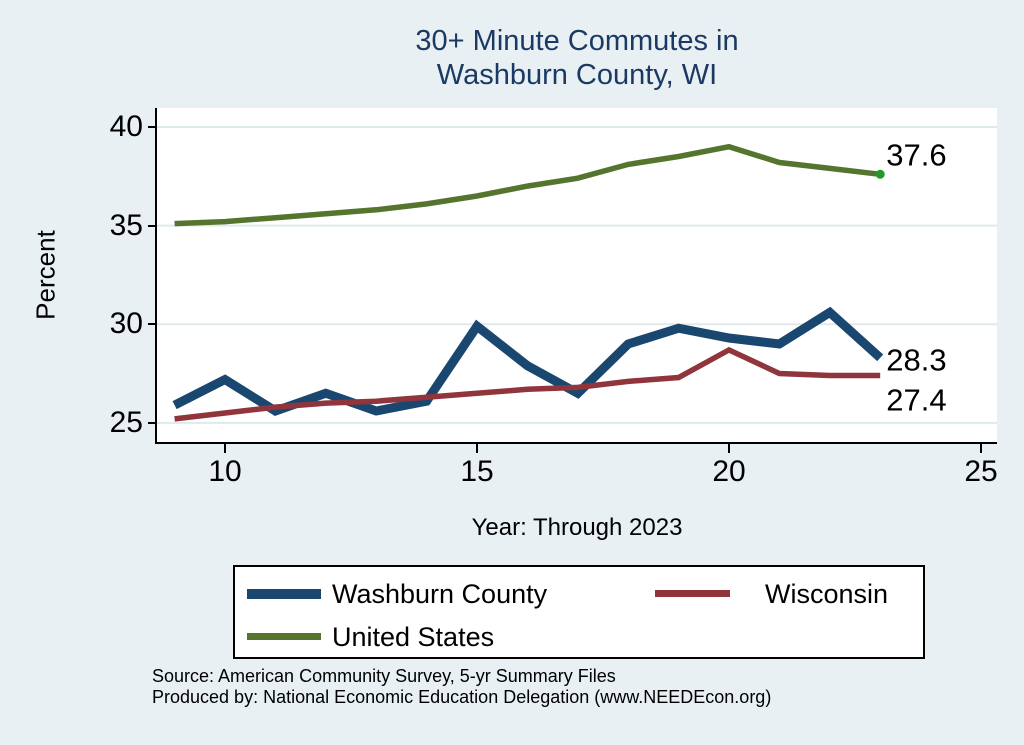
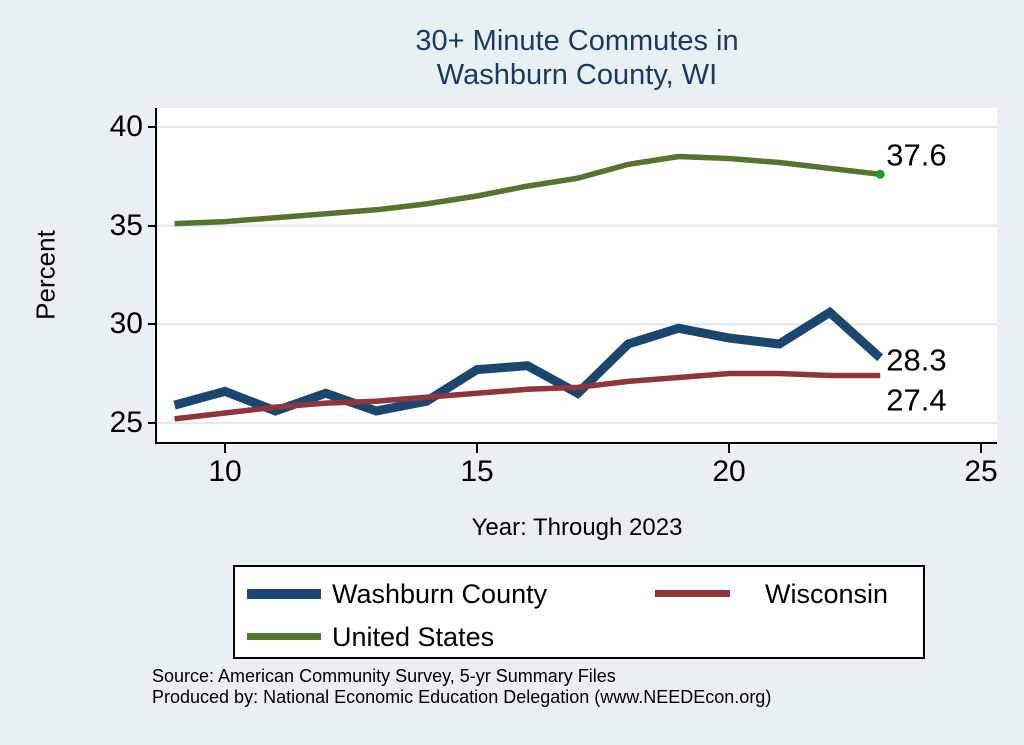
Washburn County/10: 27.2 -> 26.6
Washburn County/15: 29.9 -> 27.7
Wisconsin/20: 28.7 -> 27.5
United States/20: 39.0 -> 38.4
